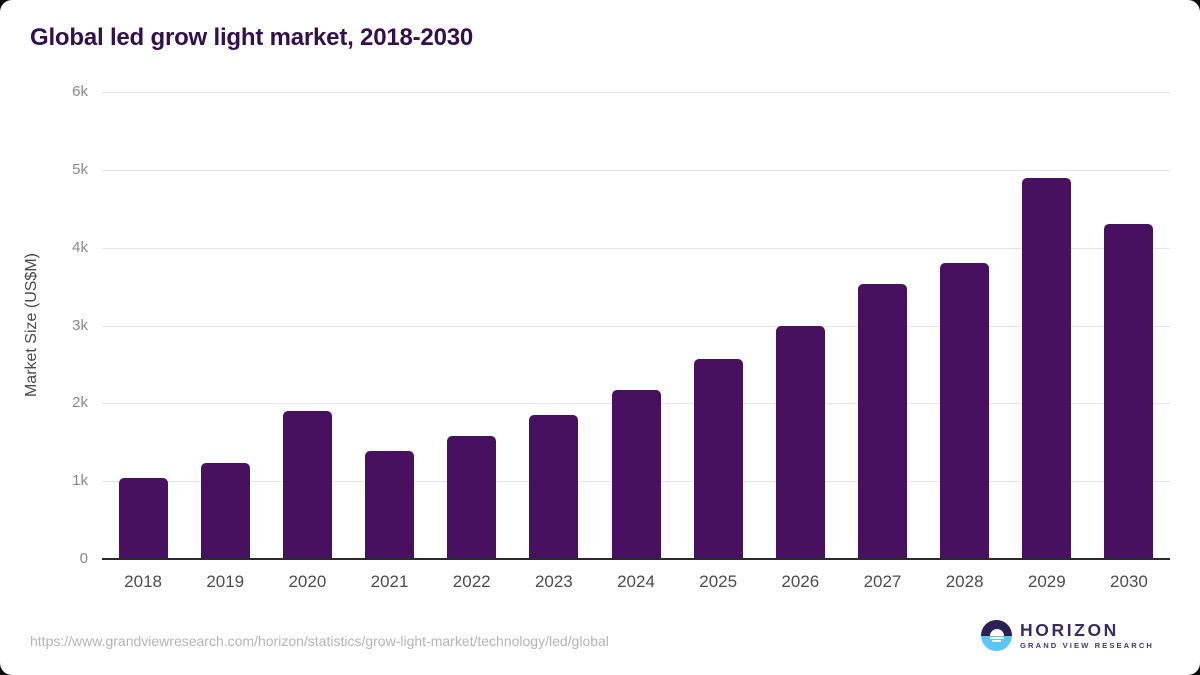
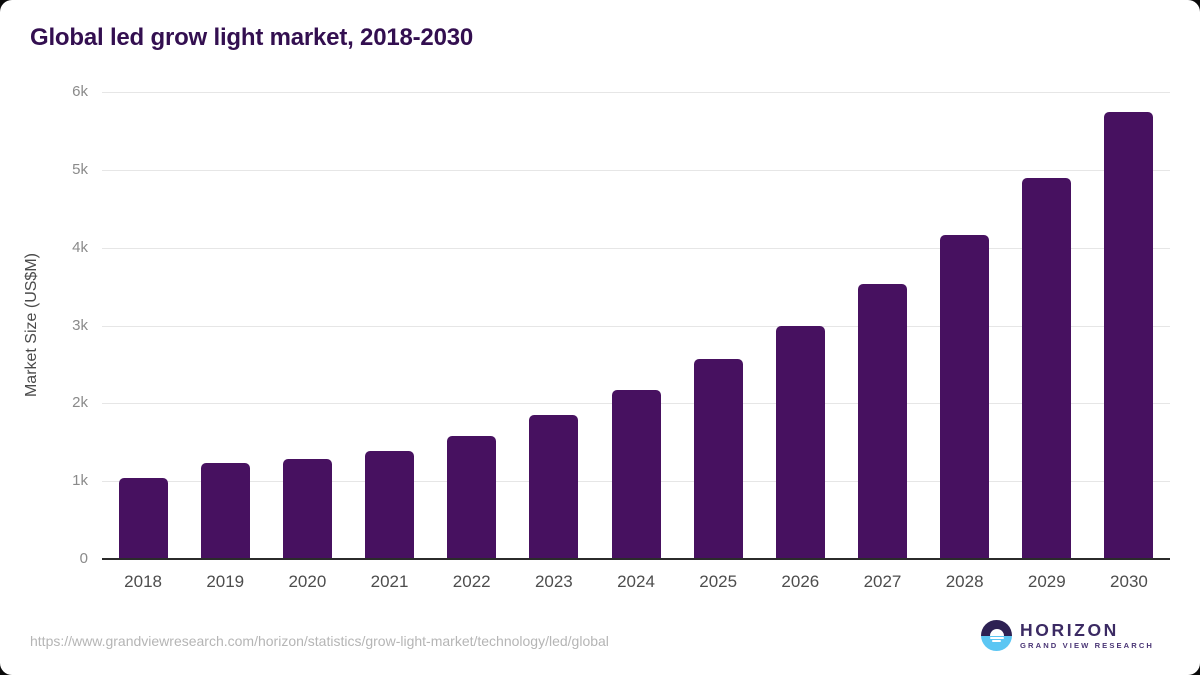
2020: 1.9k -> 1.3k
2028: 3.8k -> 4.2k
2030: 4.3k -> 5.7k
